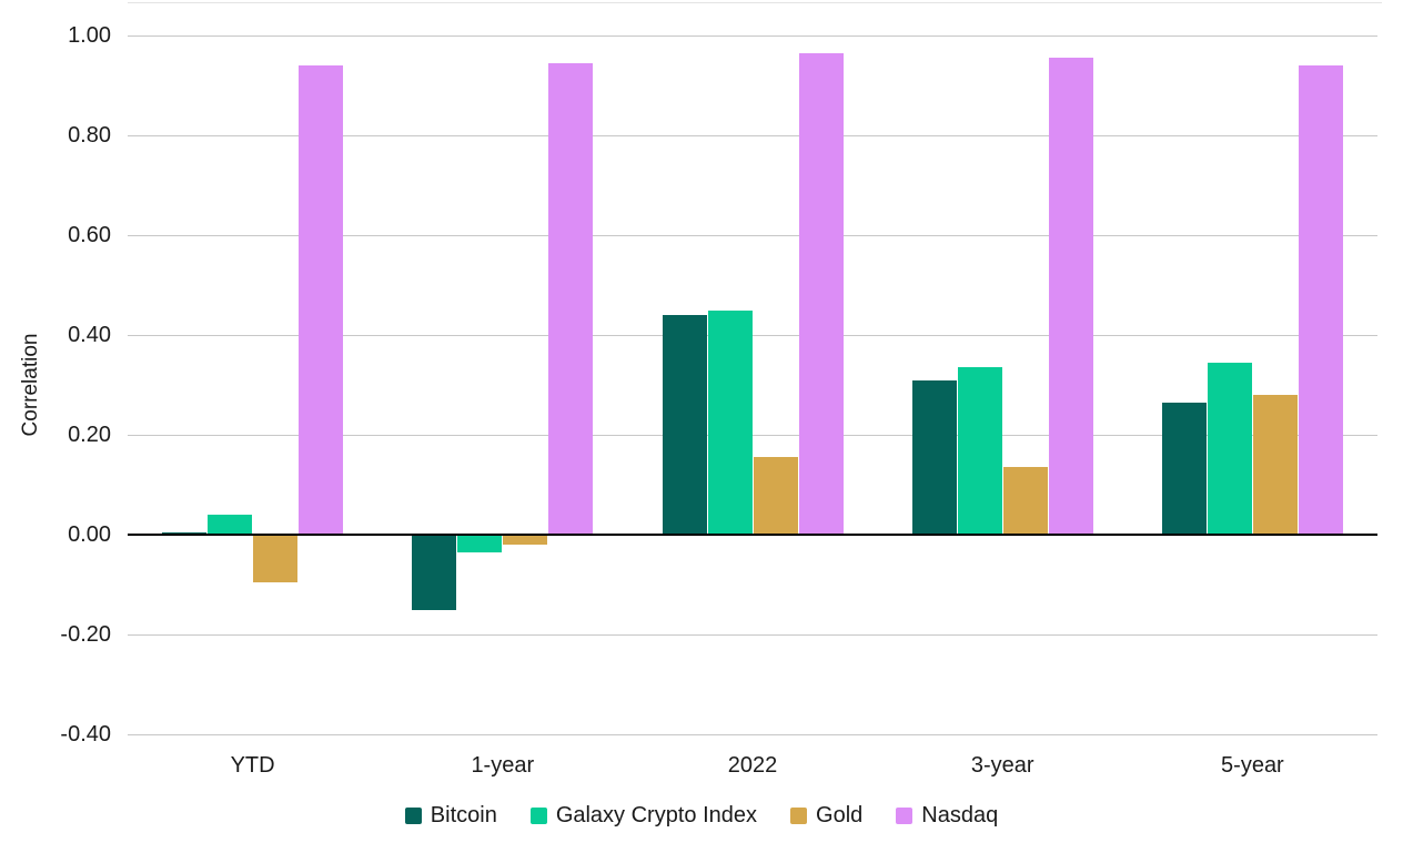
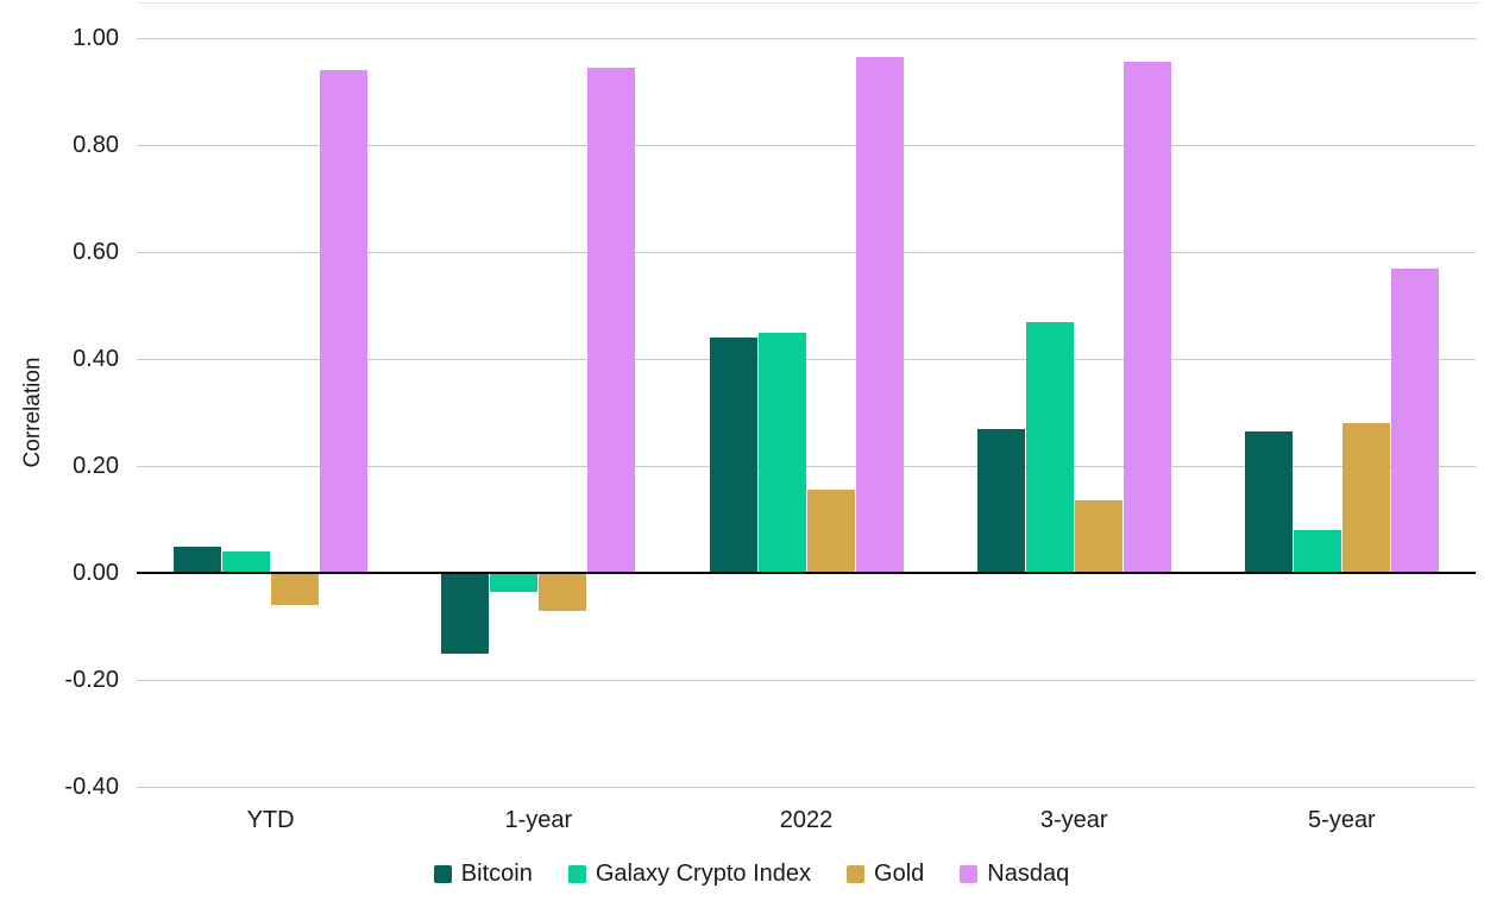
Bitcoin/YTD: 0.01 -> 0.05
Gold/YTD: -0.10 -> -0.06
Gold/1-year: -0.02 -> -0.07
Bitcoin/3-year: 0.31 -> 0.27
Galaxy Crypto Index/3-year: 0.34 -> 0.47
Galaxy Crypto Index/5-year: 0.34 -> 0.08
Nasdaq/5-year: 0.94 -> 0.57
